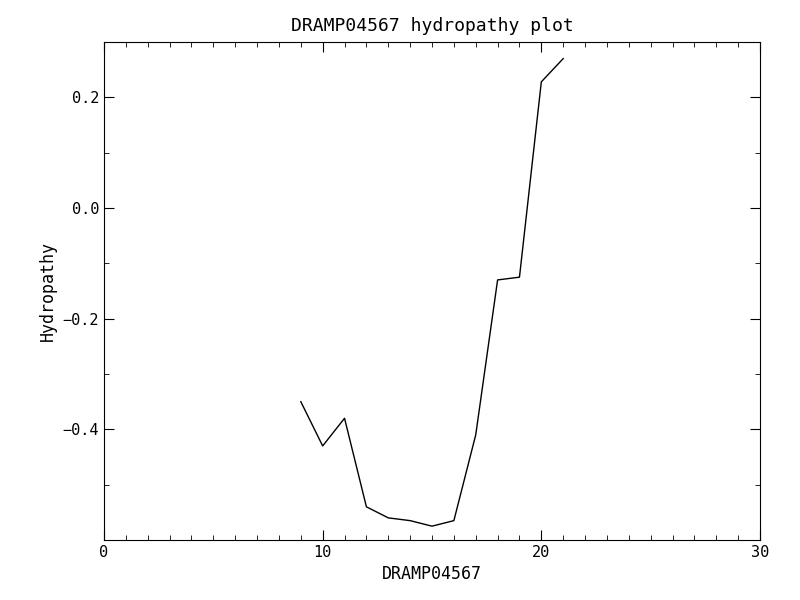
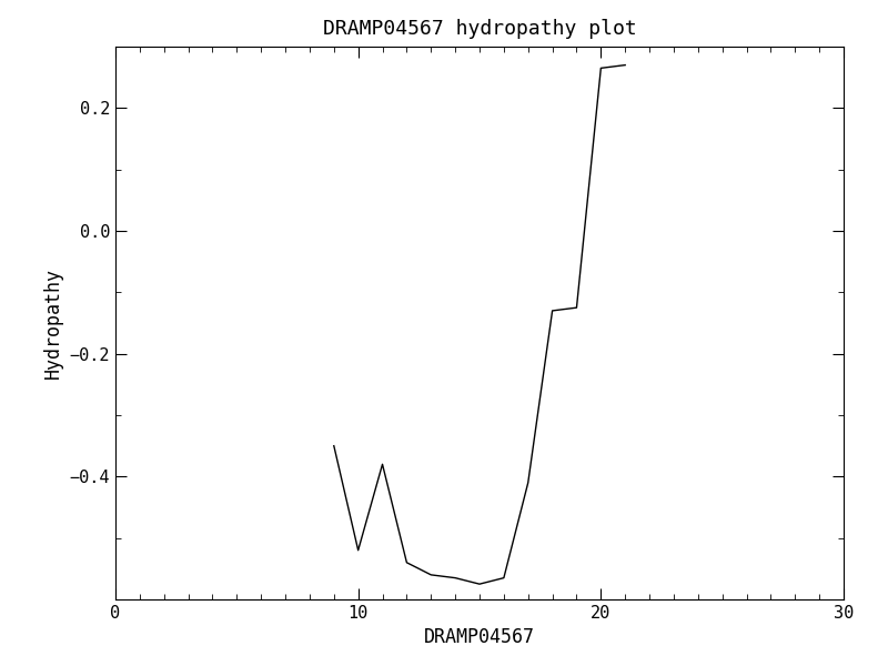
10: -0.430 -> -0.520
20: 0.228 -> 0.265
